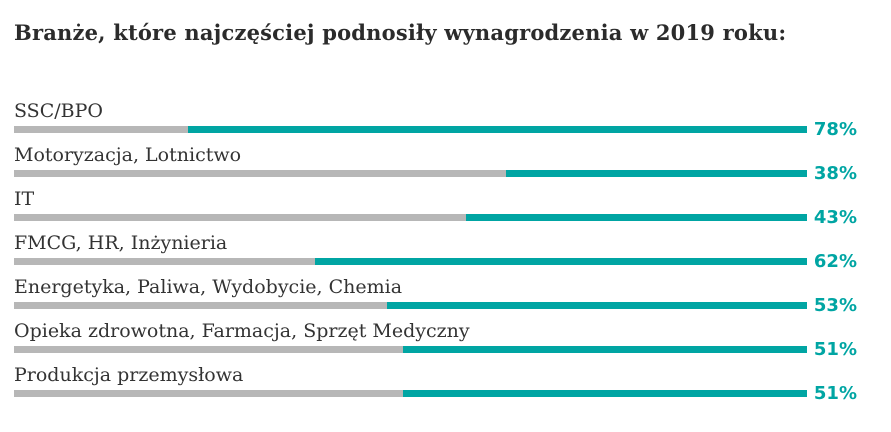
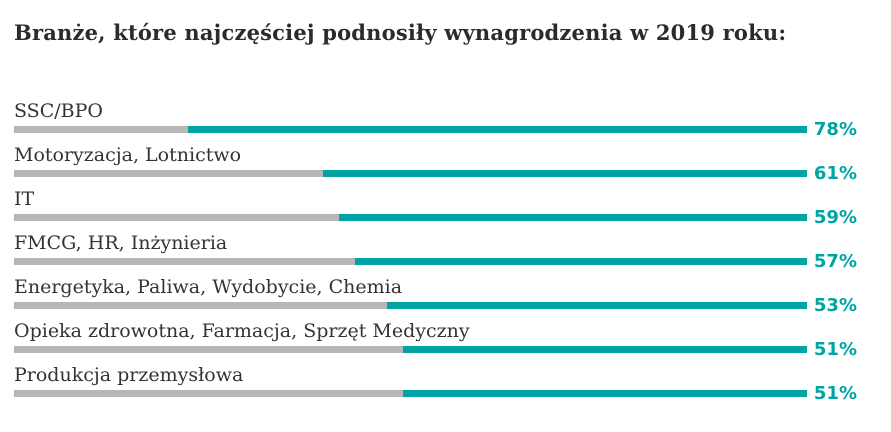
Motoryzacja, Lotnictwo: 38% -> 61%
IT: 43% -> 59%
FMCG, HR, Inżynieria: 62% -> 57%
